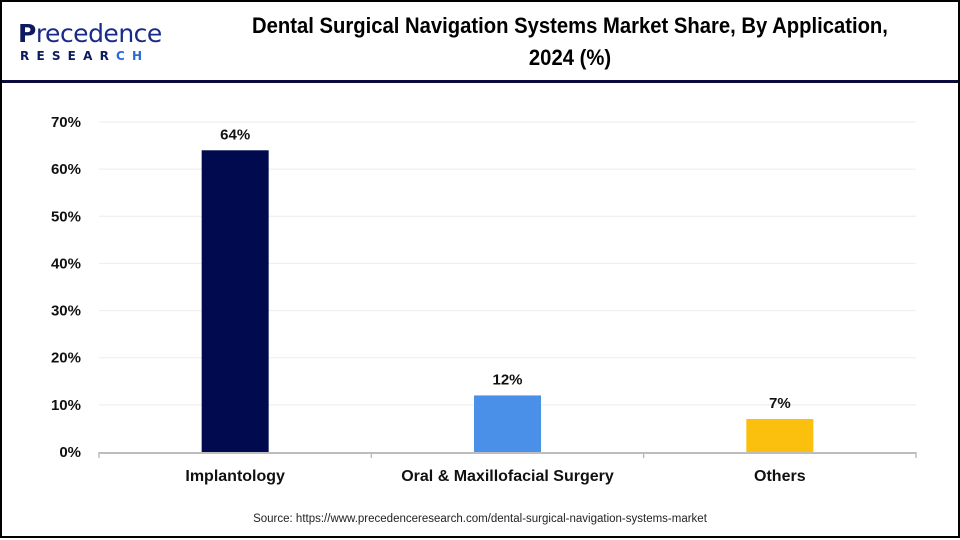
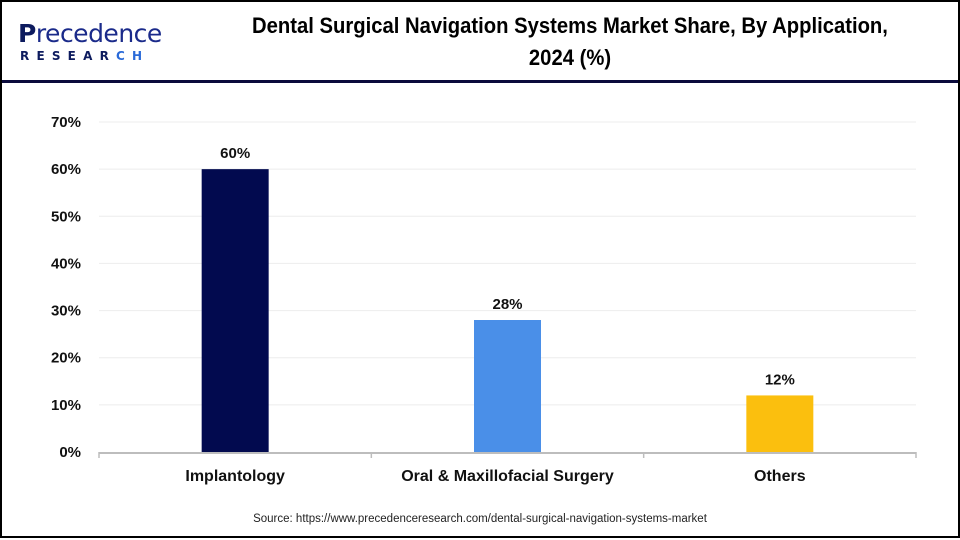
Implantology: 64% -> 60%
Oral & Maxillofacial Surgery: 12% -> 28%
Others: 7% -> 12%
